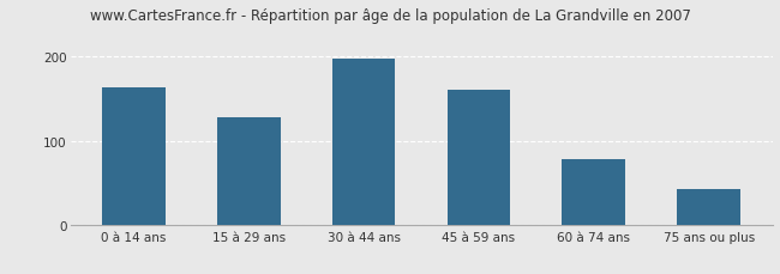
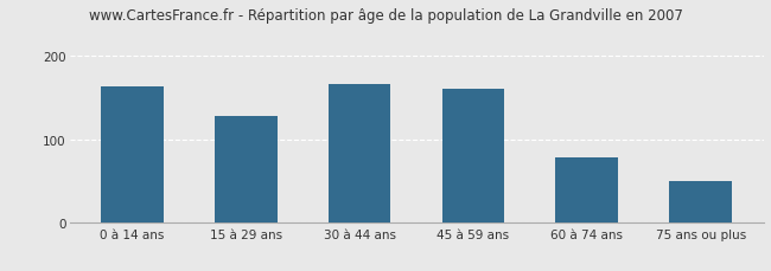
30 à 44 ans: 198 -> 166
75 ans ou plus: 42 -> 50
